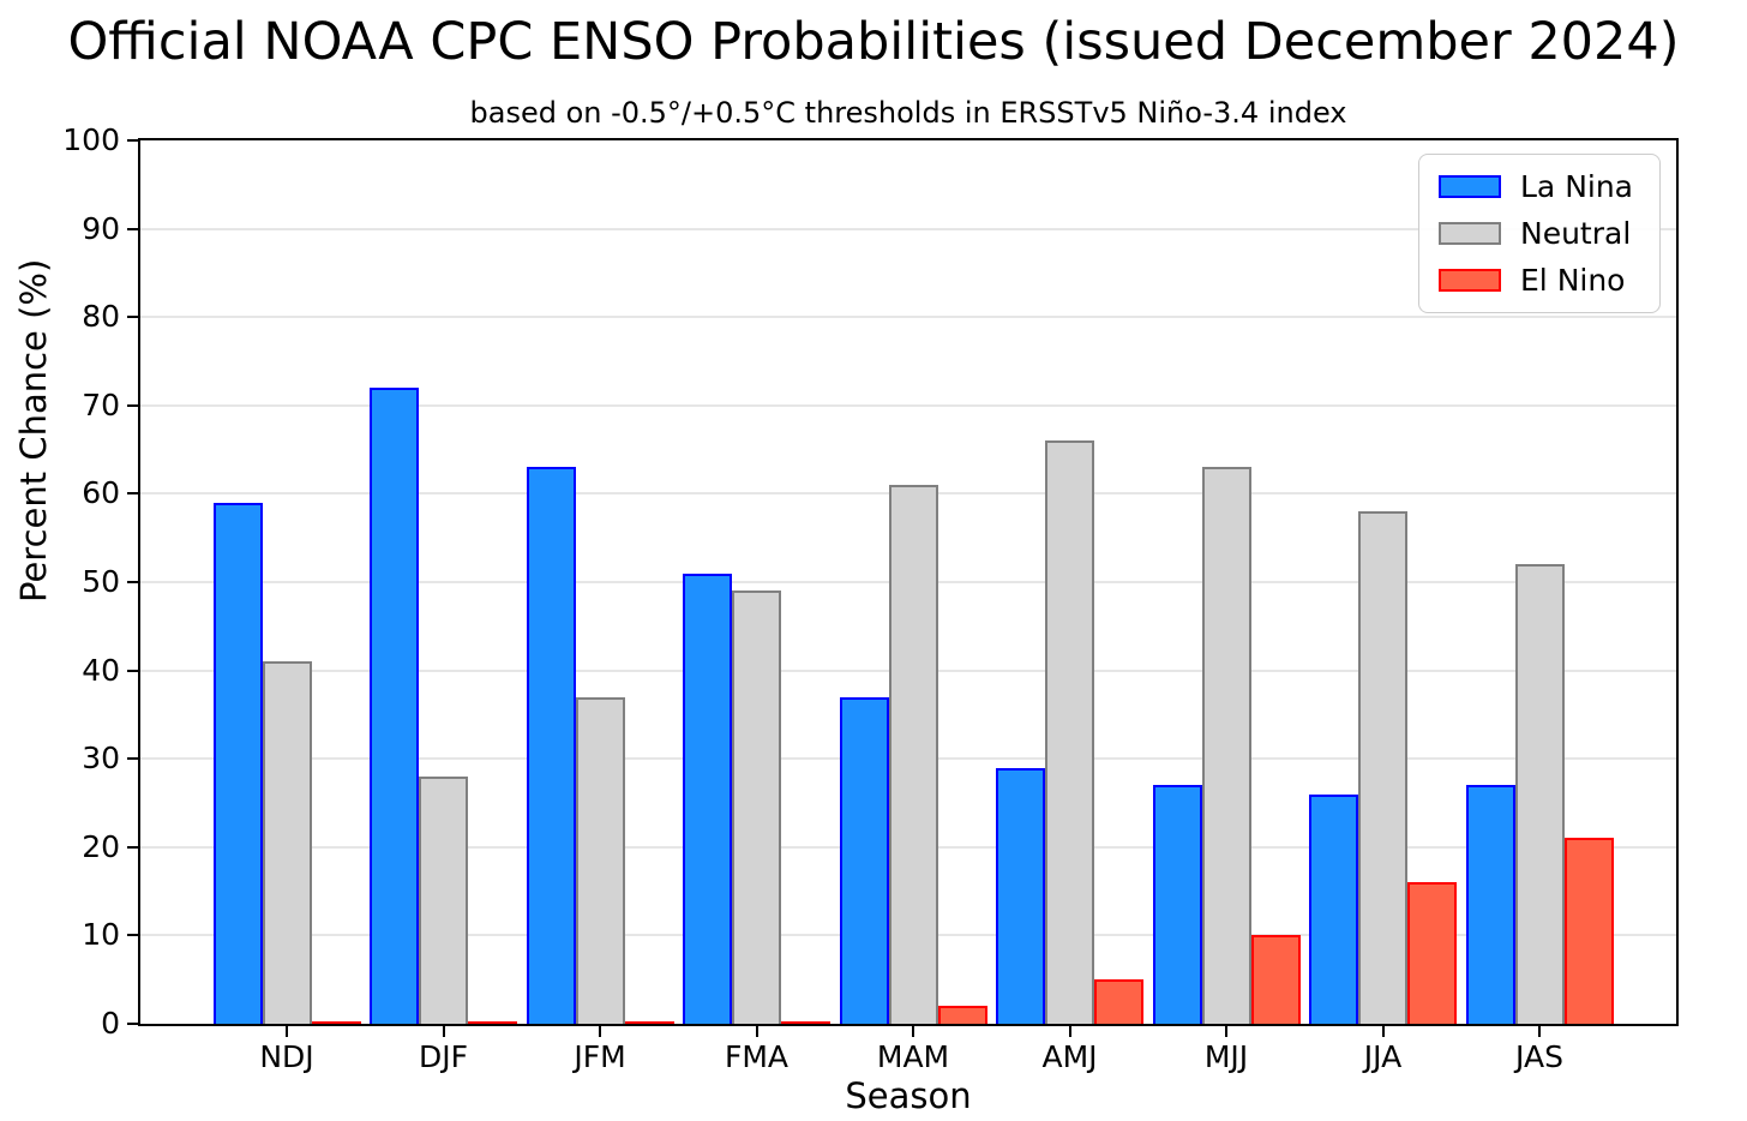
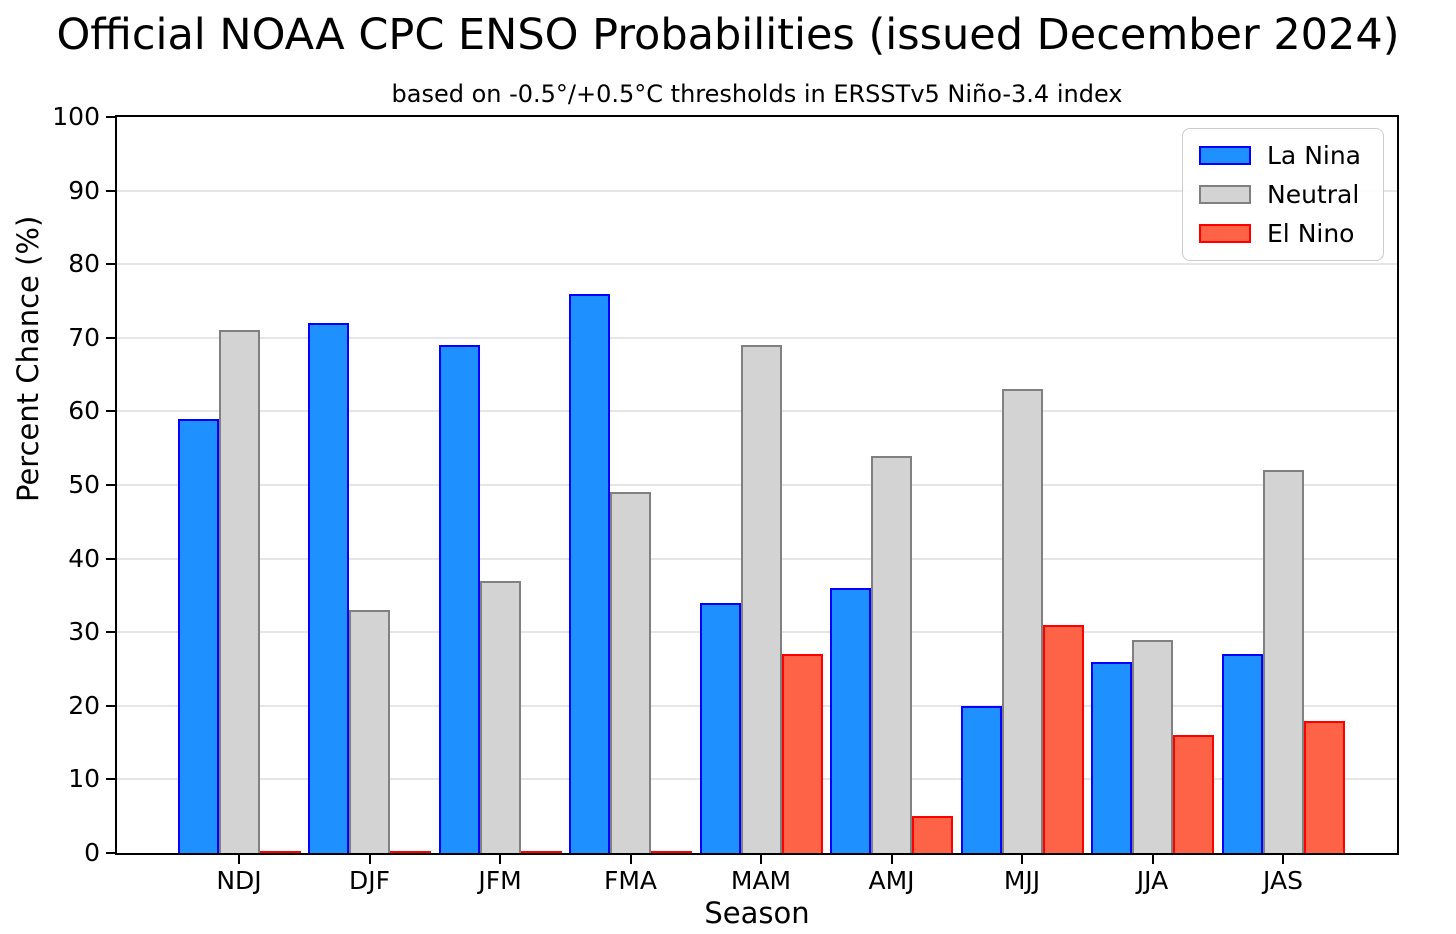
Neutral/NDJ: 41 -> 71
Neutral/DJF: 28 -> 33
La Nina/JFM: 63 -> 69
La Nina/FMA: 51 -> 76
La Nina/MAM: 37 -> 34
Neutral/MAM: 61 -> 69
El Nino/MAM: 2 -> 27
La Nina/AMJ: 29 -> 36
Neutral/AMJ: 66 -> 54
La Nina/MJJ: 27 -> 20
El Nino/MJJ: 10 -> 31
Neutral/JJA: 58 -> 29
El Nino/JAS: 21 -> 18
